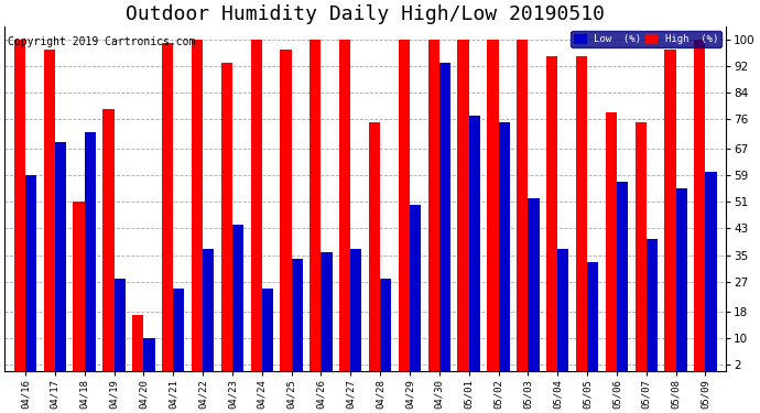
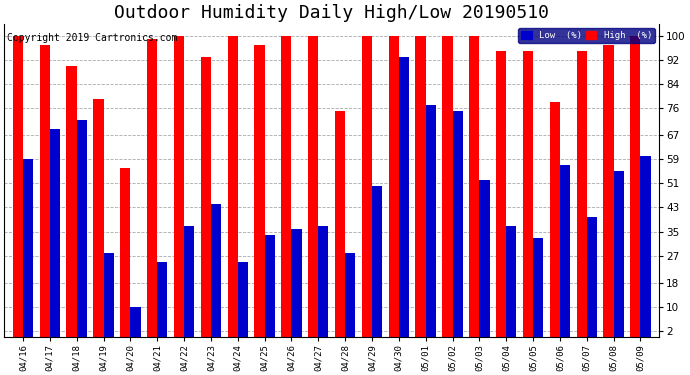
High (%)/04/18: 51 -> 90
High (%)/04/20: 17 -> 56
High (%)/05/07: 75 -> 95
